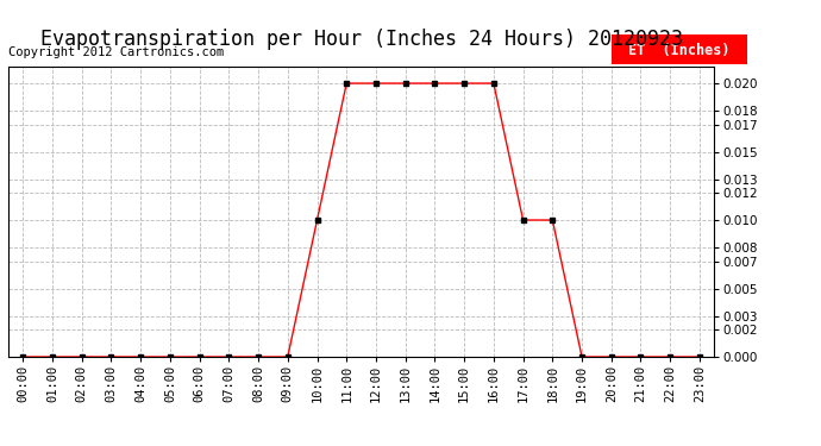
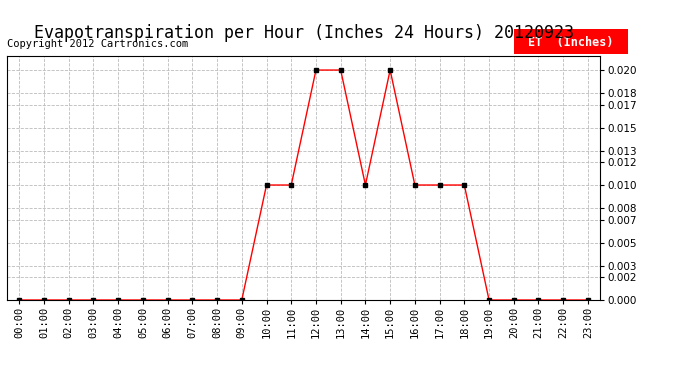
11:00: 0.02 -> 0.01
14:00: 0.02 -> 0.01
16:00: 0.02 -> 0.01
